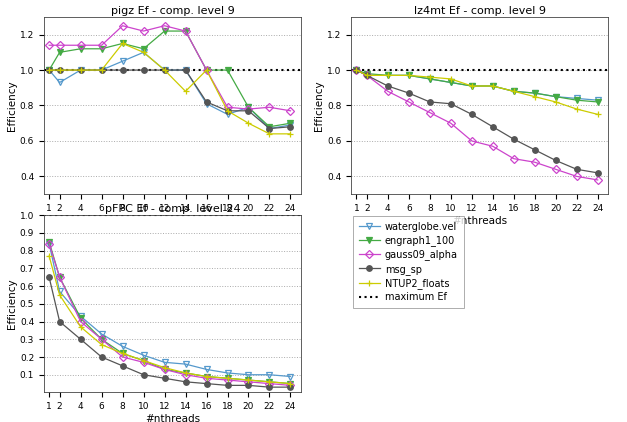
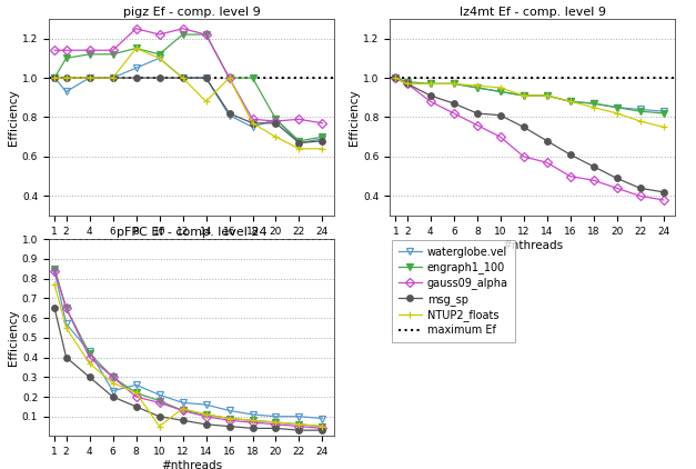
pFPC Ef - comp. level 24/waterglobe.vel/6: 0.33 -> 0.23
pFPC Ef - comp. level 24/NTUP2_floats/10: 0.18 -> 0.05
